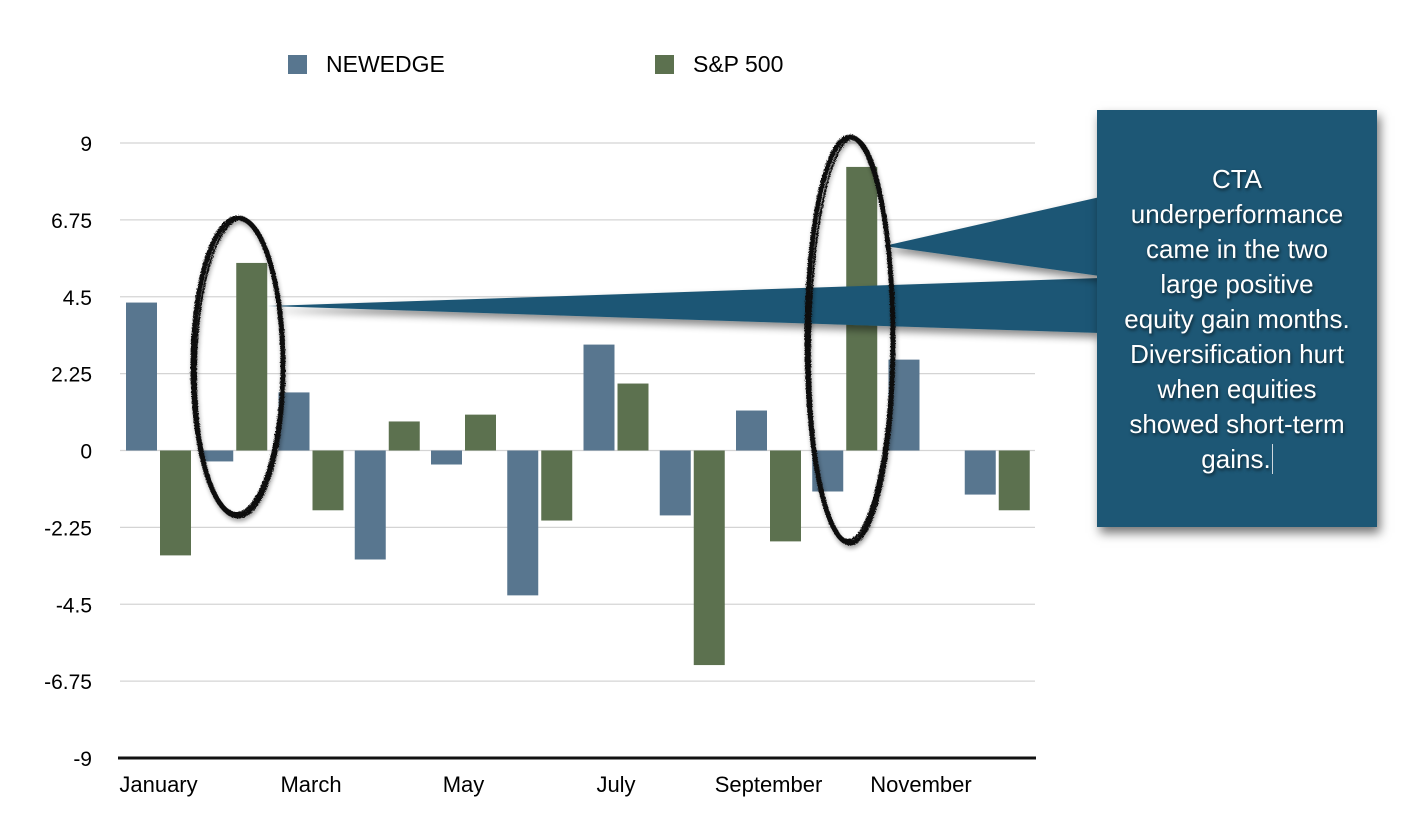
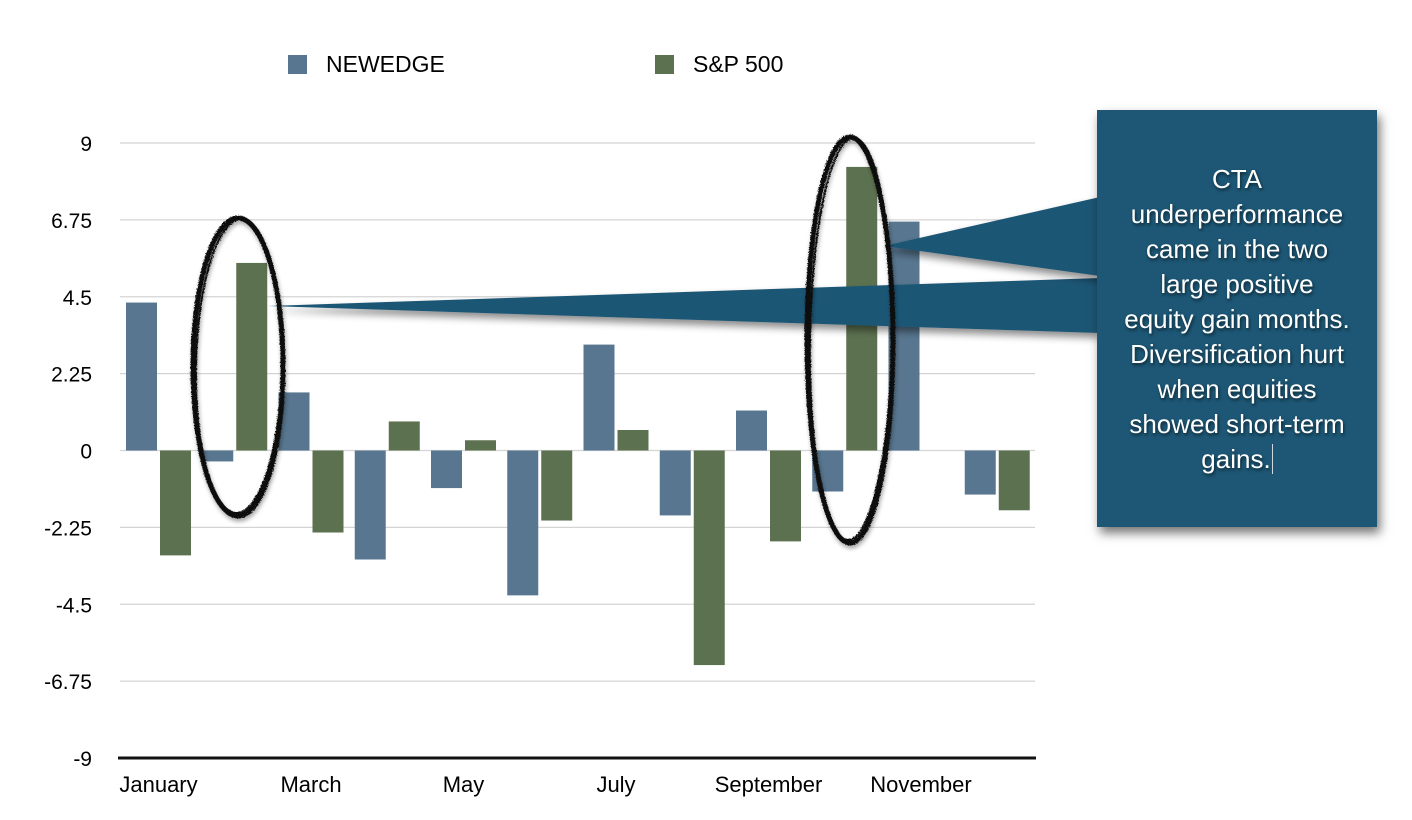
S&P 500/March: -1.8 -> -2.4
NEWEDGE/May: -0.4 -> -1.1
S&P 500/May: 1.1 -> 0.3
S&P 500/July: 2.0 -> 0.6
NEWEDGE/November: 2.7 -> 6.7
